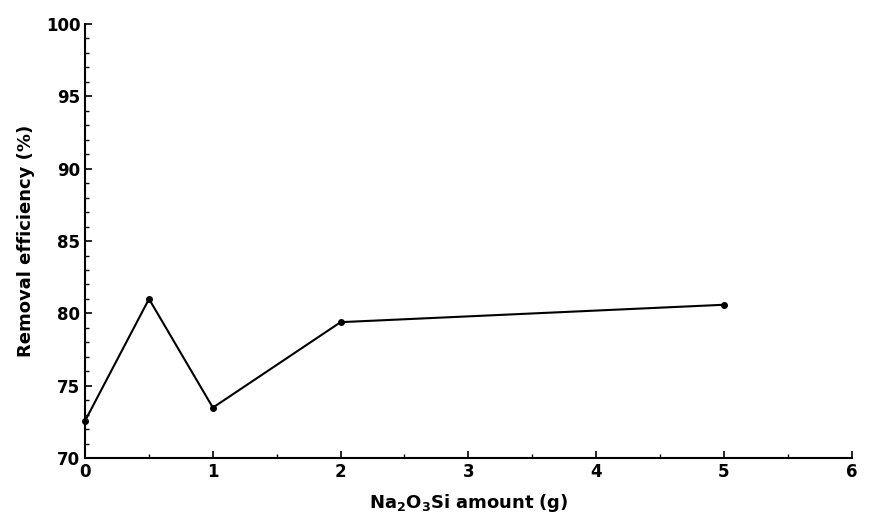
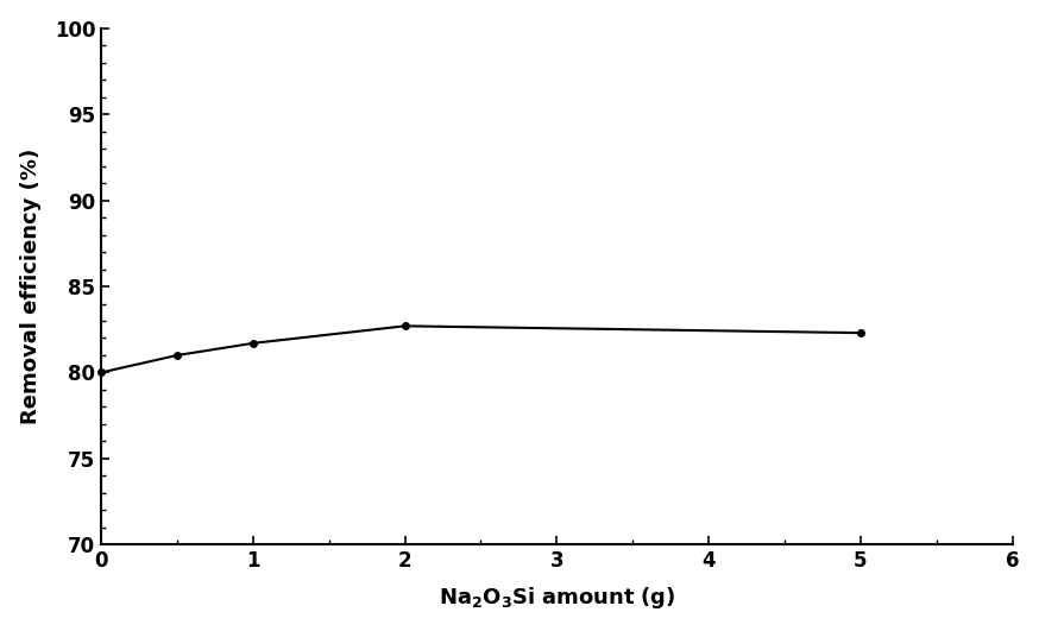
0: 72.6 -> 80.0
1: 73.5 -> 81.7
2: 79.4 -> 82.7
5: 80.6 -> 82.3
